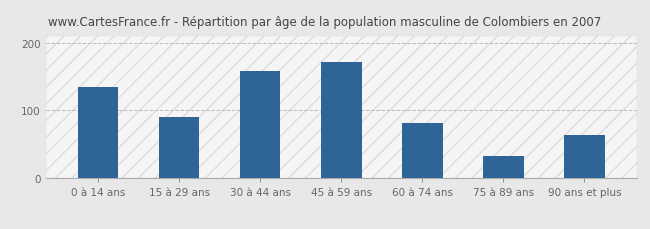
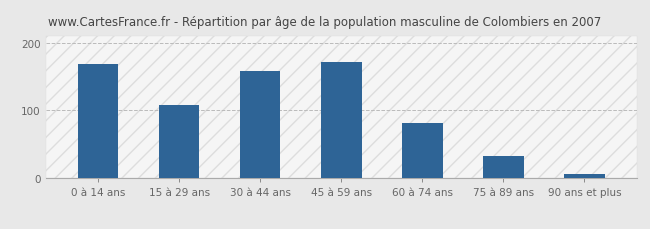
0 à 14 ans: 134 -> 168
15 à 29 ans: 90 -> 108
90 ans et plus: 64 -> 7
